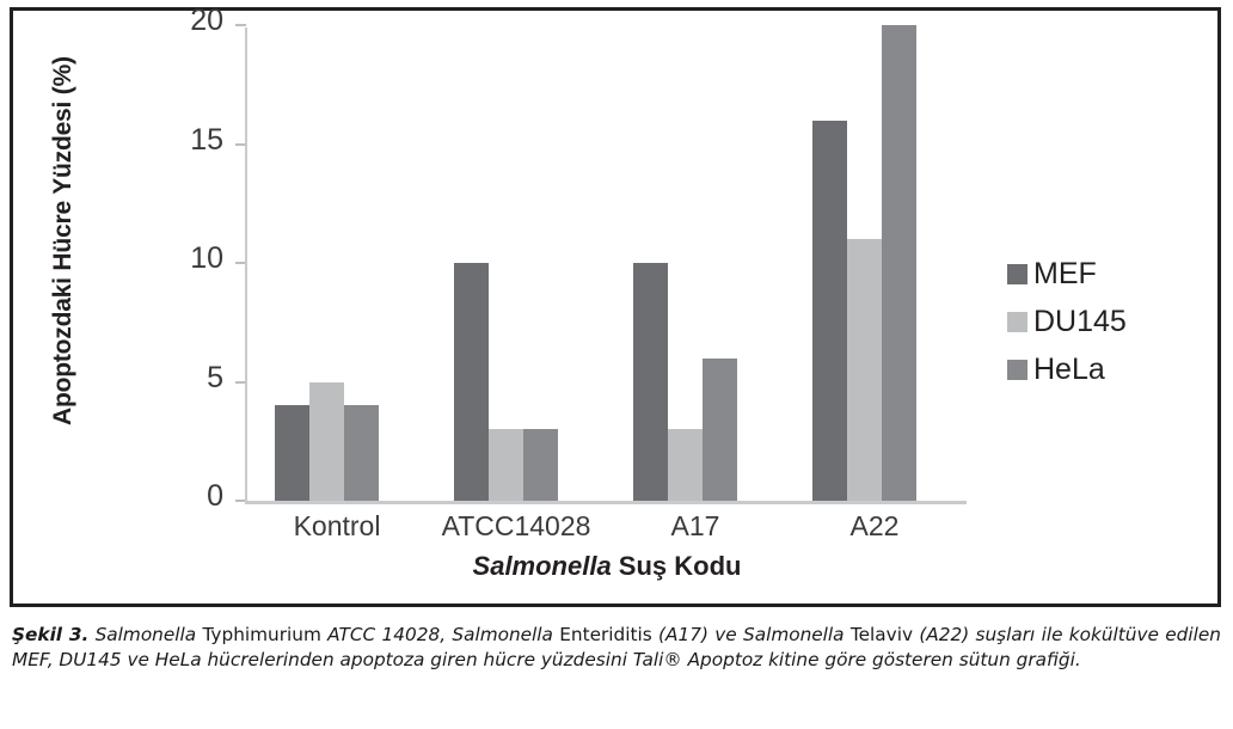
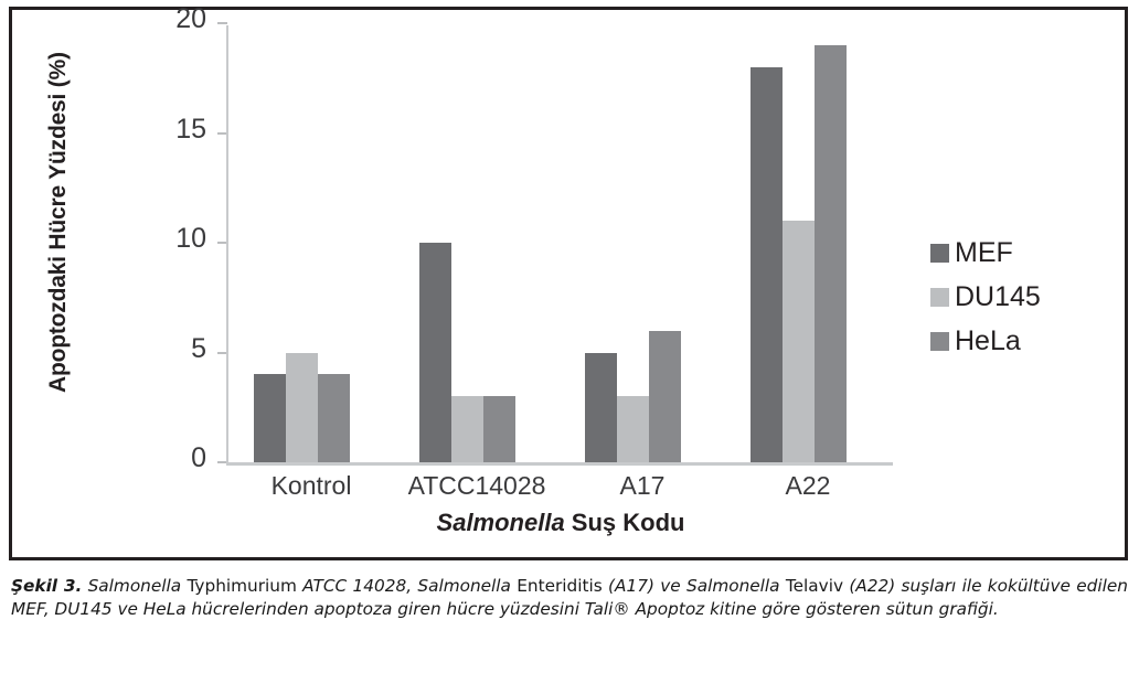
MEF/A17: 10 -> 5
MEF/A22: 16 -> 18
HeLa/A22: 20 -> 19
